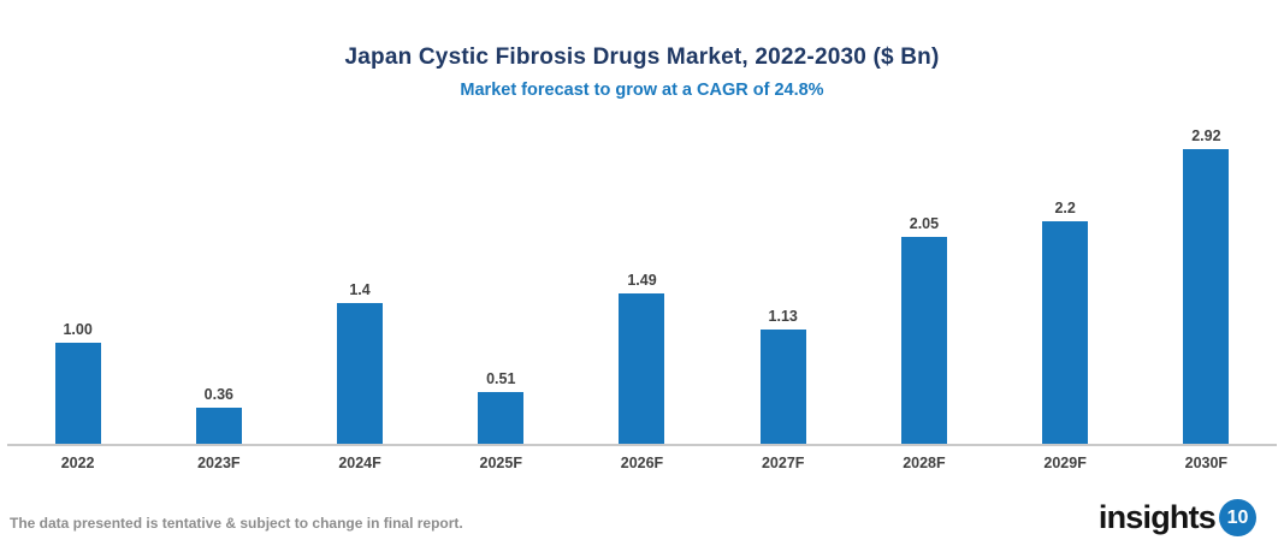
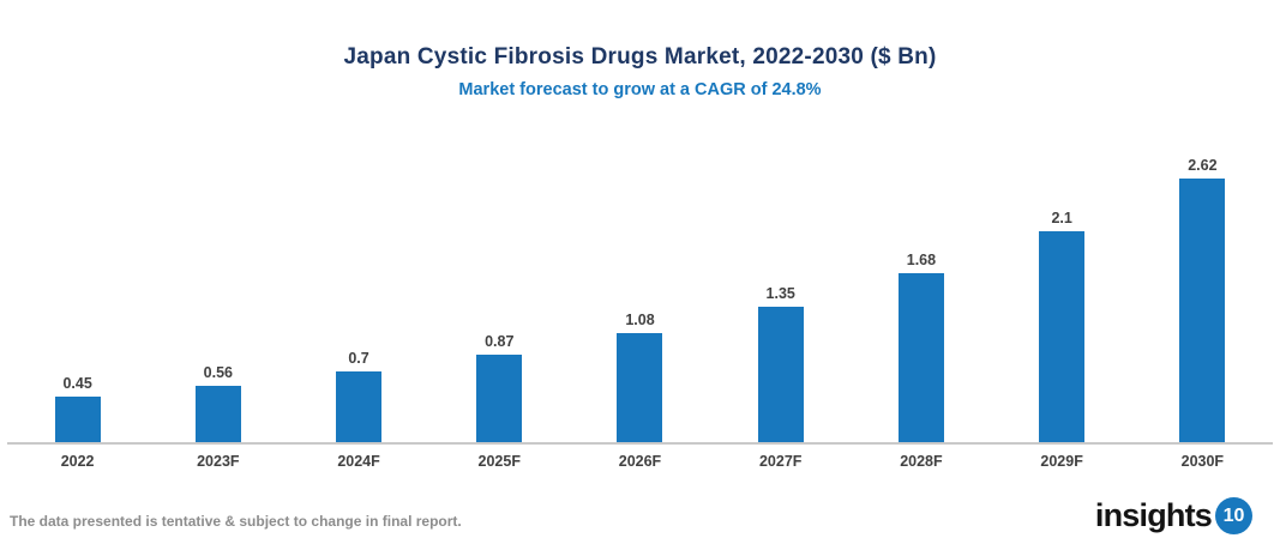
2022: 1.00 -> 0.45
2023F: 0.36 -> 0.56
2024F: 1.4 -> 0.7
2025F: 0.51 -> 0.87
2026F: 1.49 -> 1.08
2027F: 1.13 -> 1.35
2028F: 2.05 -> 1.68
2029F: 2.2 -> 2.1
2030F: 2.92 -> 2.62
